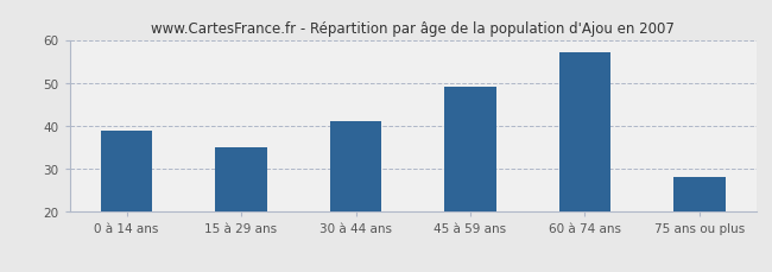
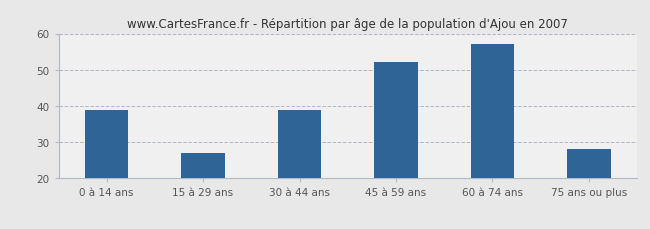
15 à 29 ans: 35 -> 27
30 à 44 ans: 41 -> 39
45 à 59 ans: 49 -> 52
